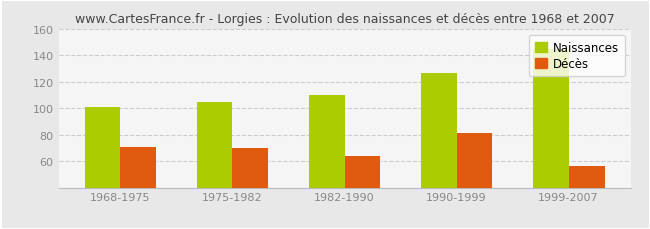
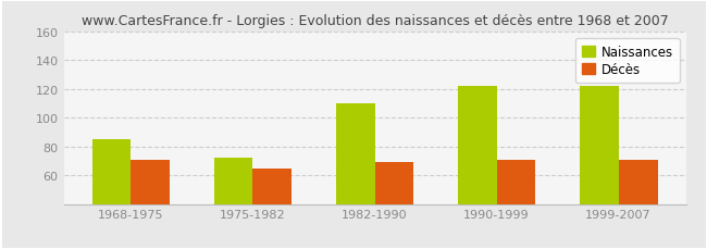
Naissances/1968-1975: 101 -> 85
Naissances/1975-1982: 105 -> 72
Décès/1975-1982: 70 -> 65
Décès/1982-1990: 64 -> 69
Naissances/1990-1999: 127 -> 122
Décès/1990-1999: 81 -> 71
Naissances/1999-2007: 145 -> 122
Décès/1999-2007: 56 -> 71
